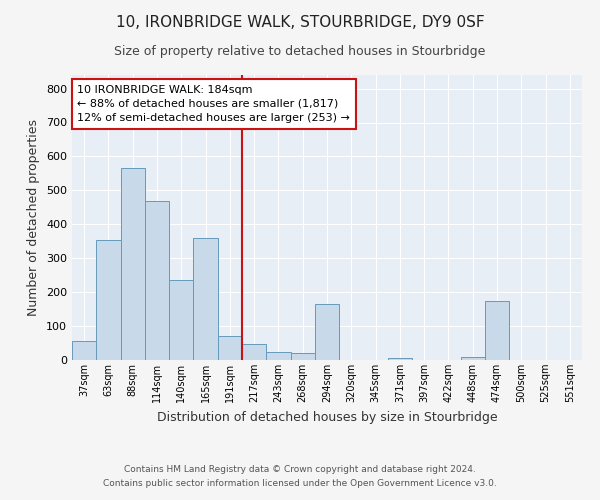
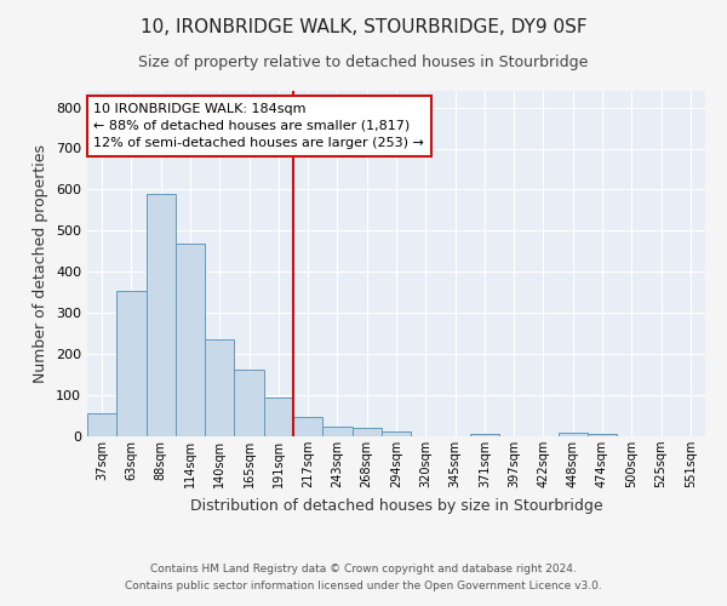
88sqm: 565 -> 590
165sqm: 360 -> 162
191sqm: 70 -> 95
294sqm: 165 -> 13
474sqm: 175 -> 7
